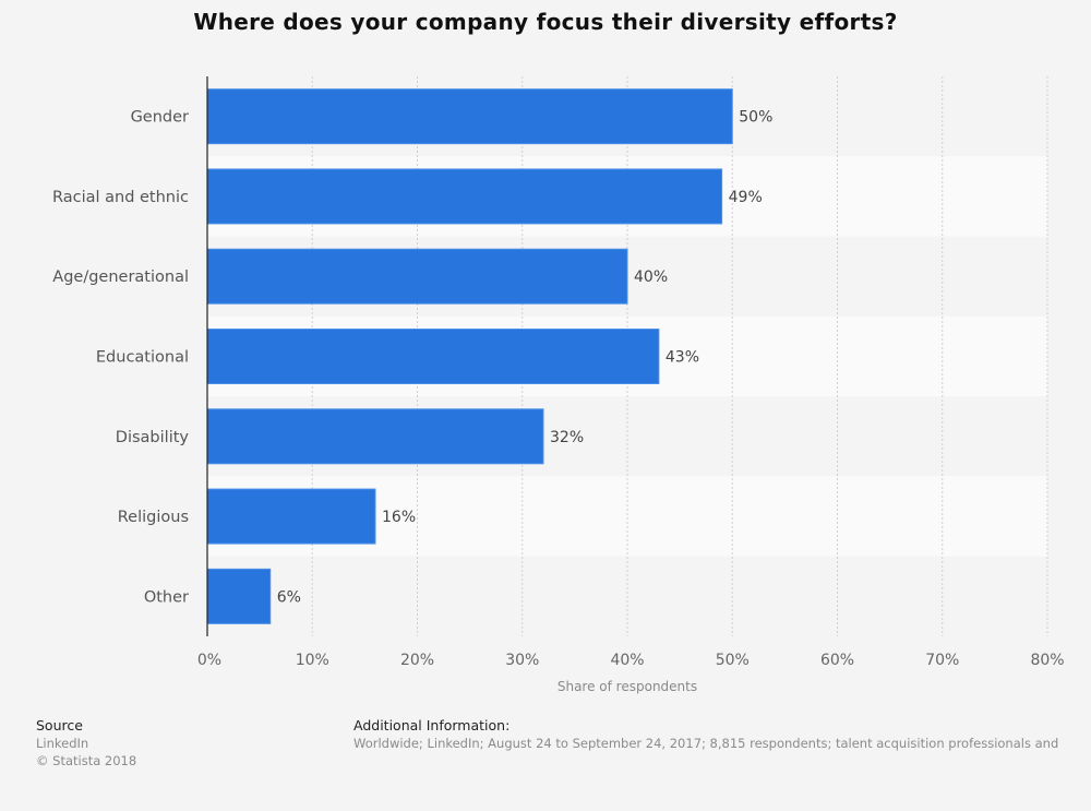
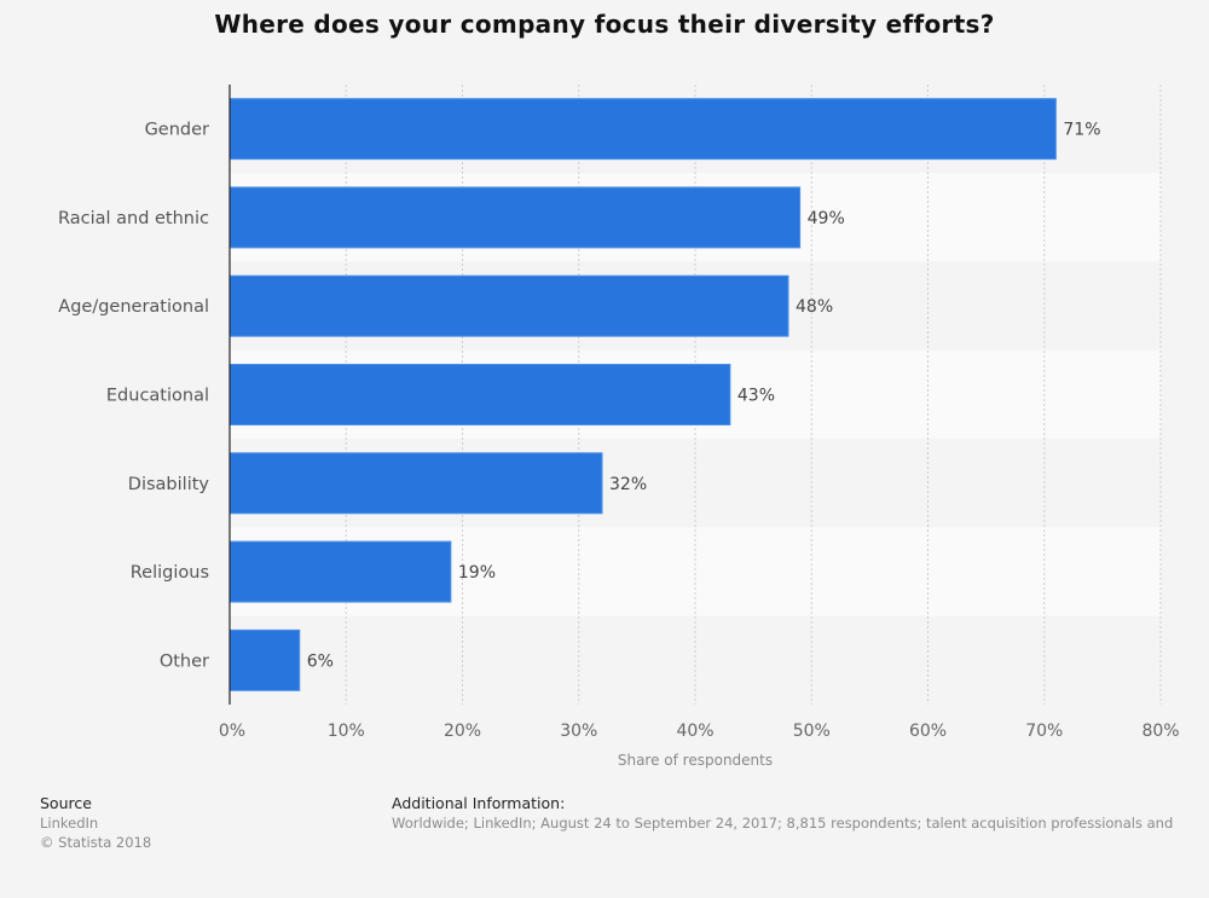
Gender: 50% -> 71%
Age/generational: 40% -> 48%
Religious: 16% -> 19%
